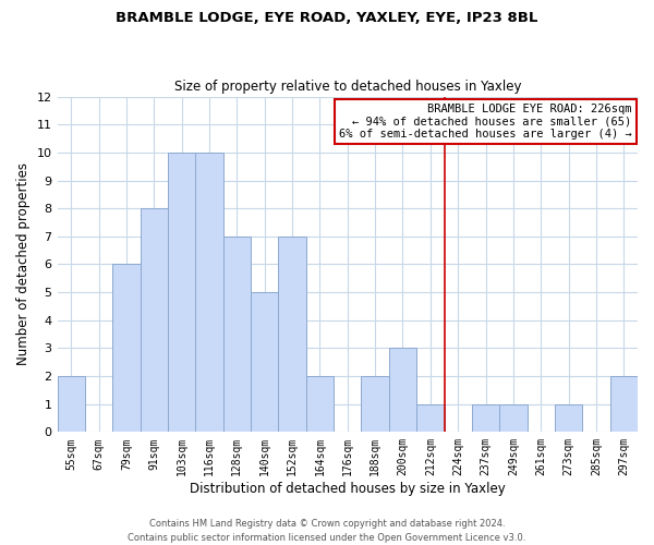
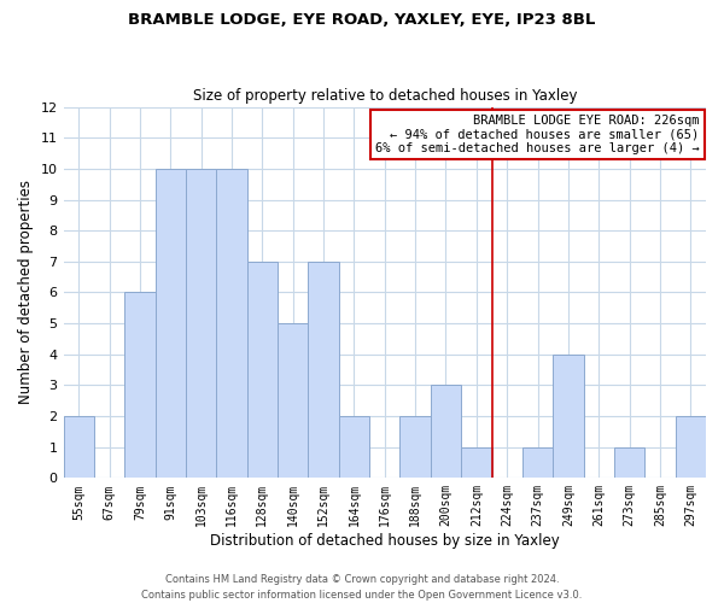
91sqm: 8 -> 10
249sqm: 1 -> 4
